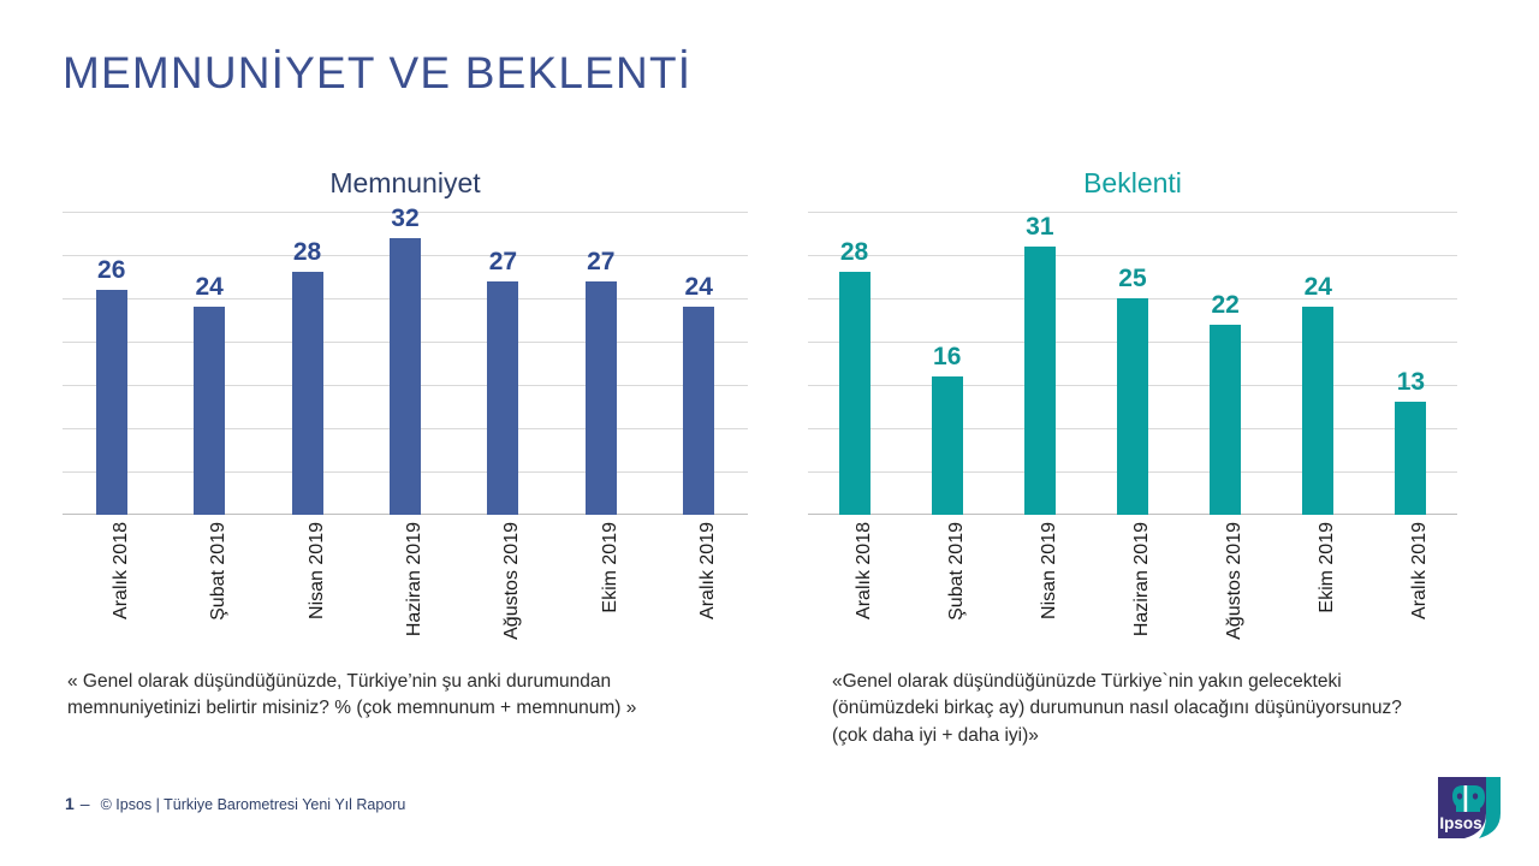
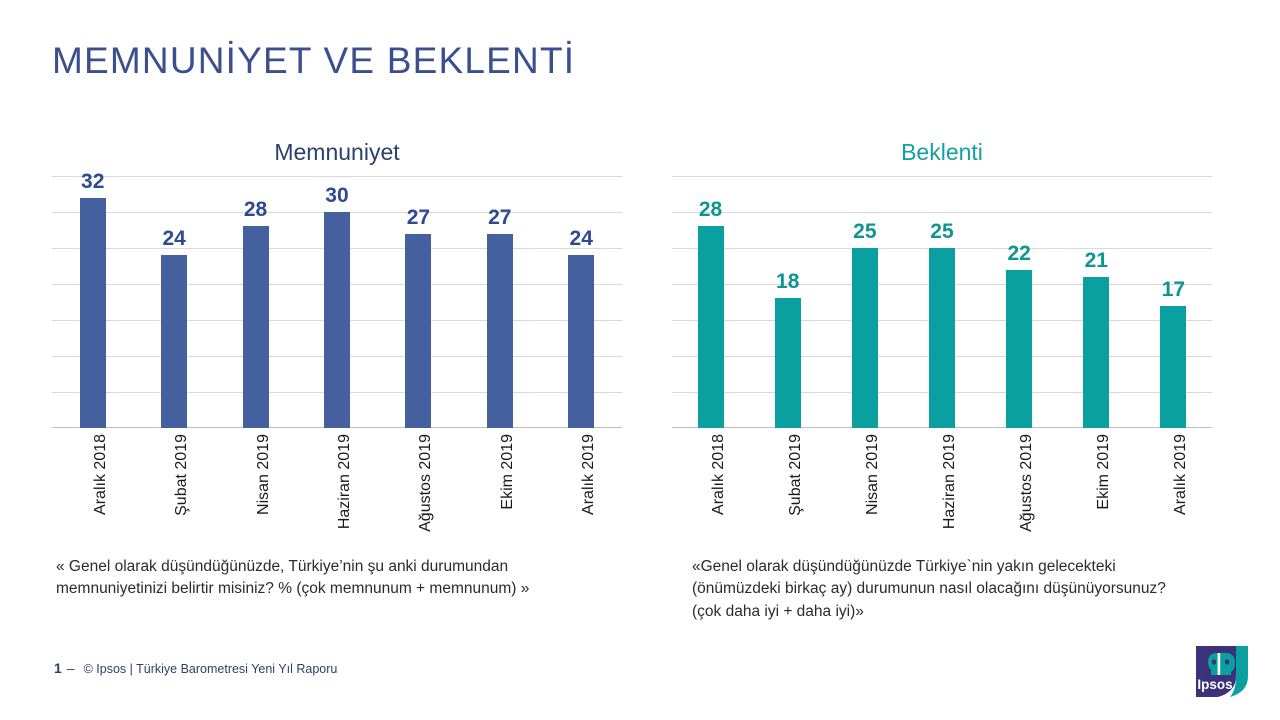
Memnuniyet/Aralık 2018: 26 -> 32
Memnuniyet/Haziran 2019: 32 -> 30
Beklenti/Şubat 2019: 16 -> 18
Beklenti/Nisan 2019: 31 -> 25
Beklenti/Ekim 2019: 24 -> 21
Beklenti/Aralık 2019: 13 -> 17
